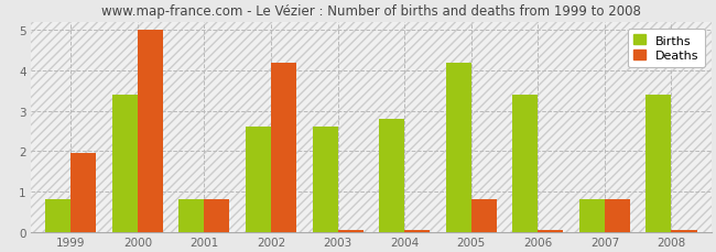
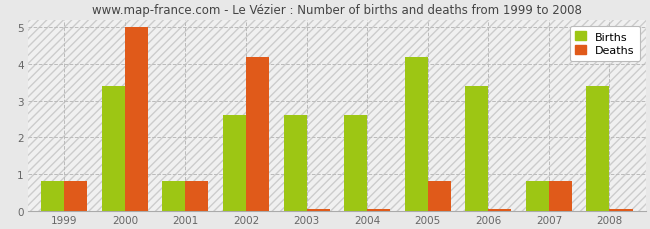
Deaths/1999: 1.95 -> 0.80
Births/2004: 2.8 -> 2.6
